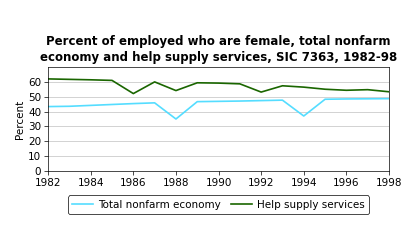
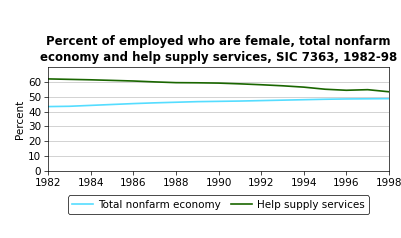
Help supply services/1986: 52 -> 60
Total nonfarm economy/1988: 35 -> 46
Help supply services/1988: 54 -> 59
Help supply services/1992: 53 -> 58
Total nonfarm economy/1994: 37 -> 48
